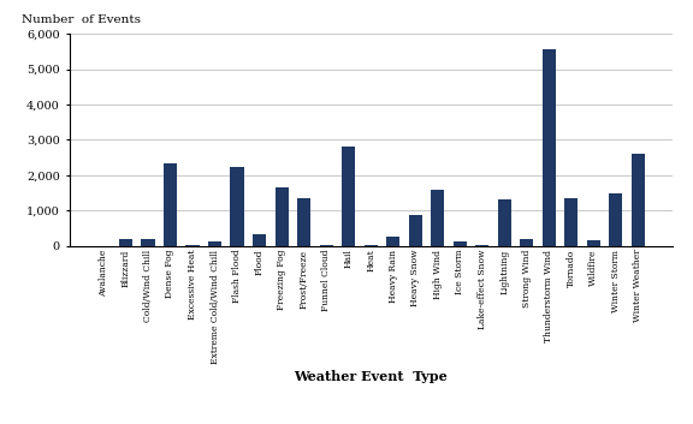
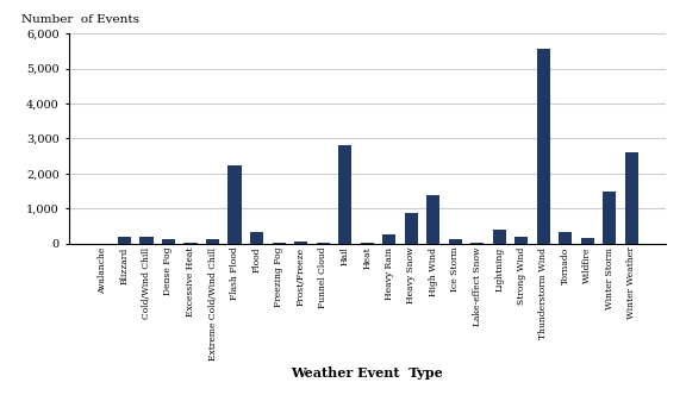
Dense Fog: 2,350 -> 130
Freezing Fog: 1,650 -> 20
Frost/Freeze: 1,350 -> 60
High Wind: 1,600 -> 1,400
Lightning: 1,300 -> 390
Tornado: 1,350 -> 320
